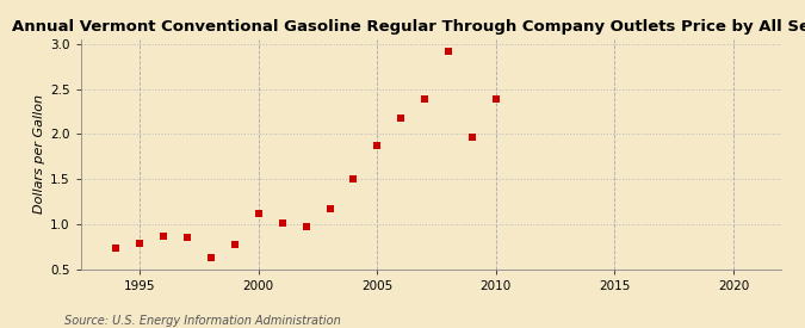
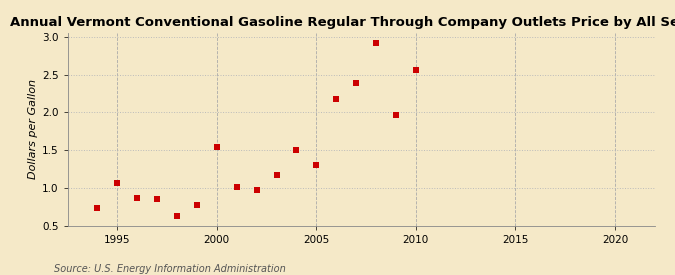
1995: 0.79 -> 1.06
2000: 1.11 -> 1.54
2005: 1.87 -> 1.30
2010: 2.39 -> 2.56
